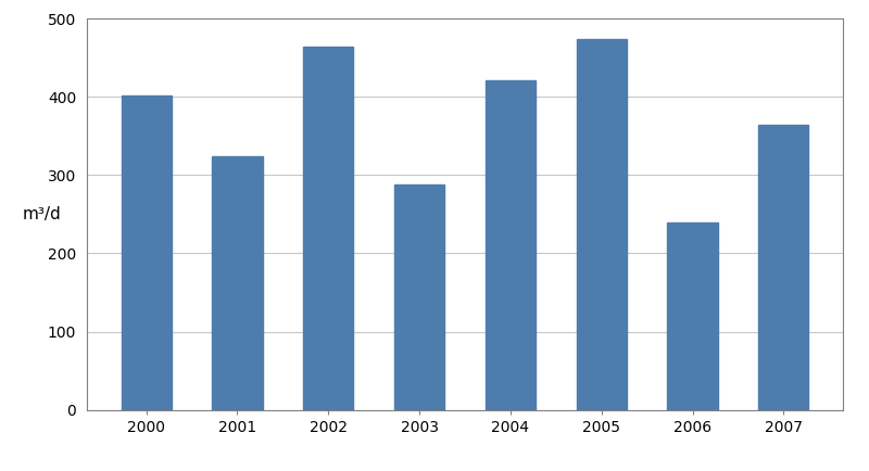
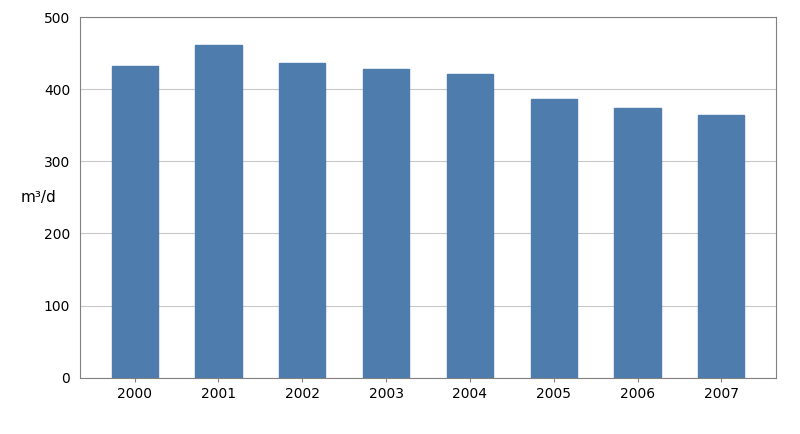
2000: 402 -> 433
2001: 324 -> 462
2002: 464 -> 436
2003: 288 -> 428
2005: 474 -> 387
2006: 240 -> 374
